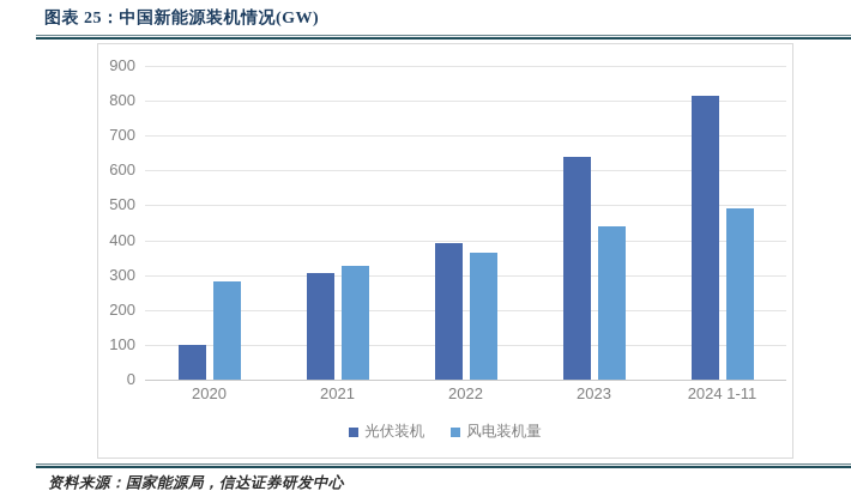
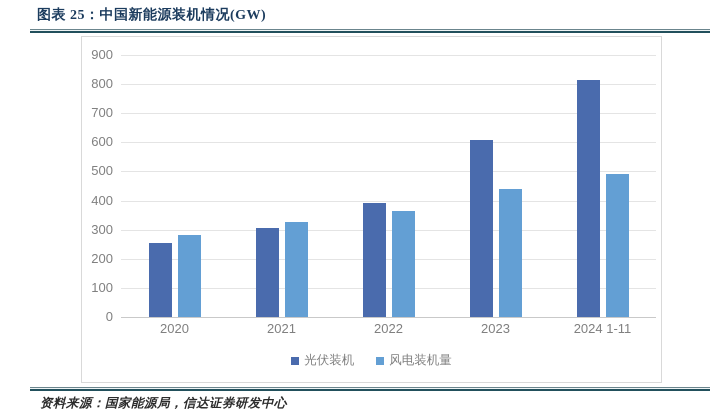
光伏装机/2020: 100 -> 250
光伏装机/2023: 640 -> 610
